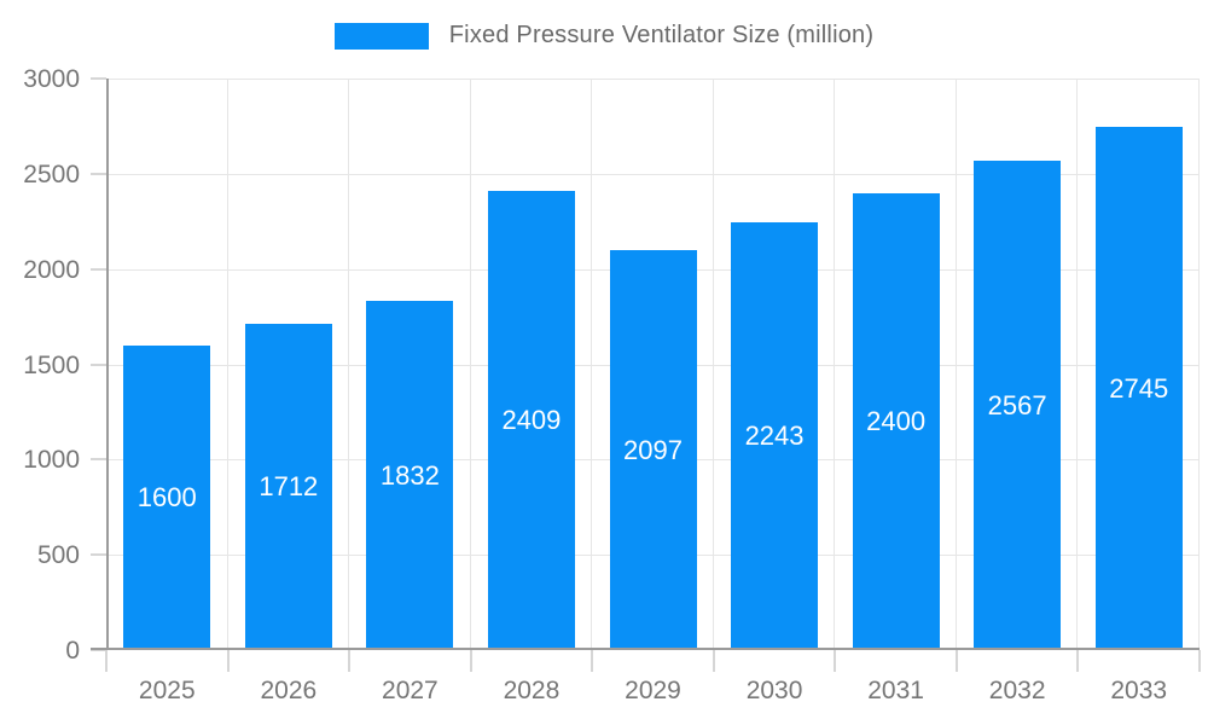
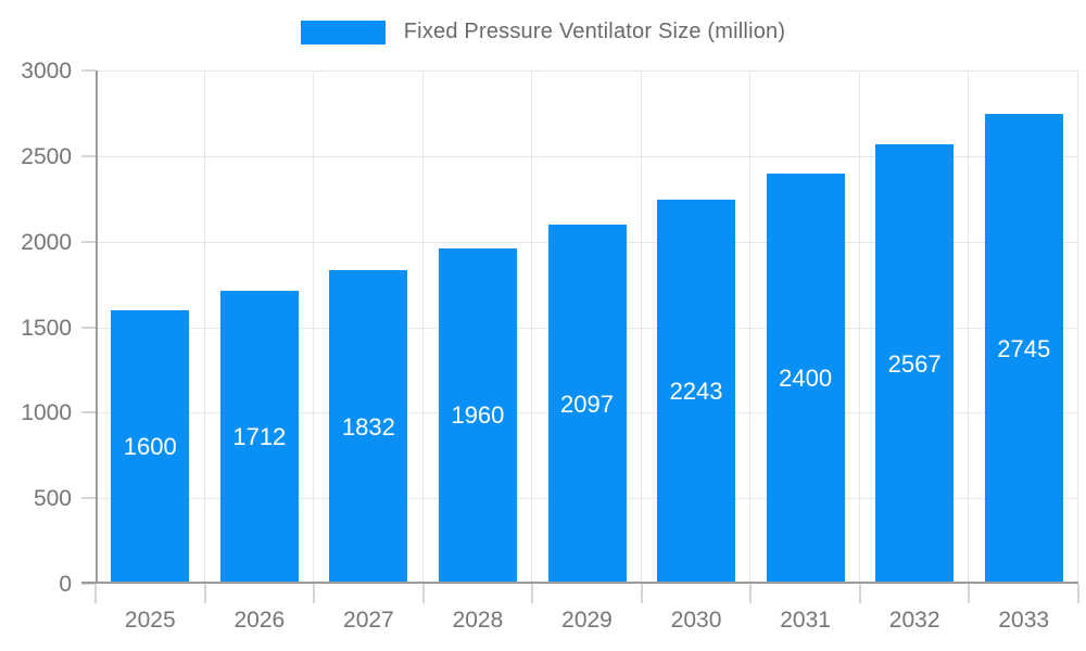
2028: 2409 -> 1960
